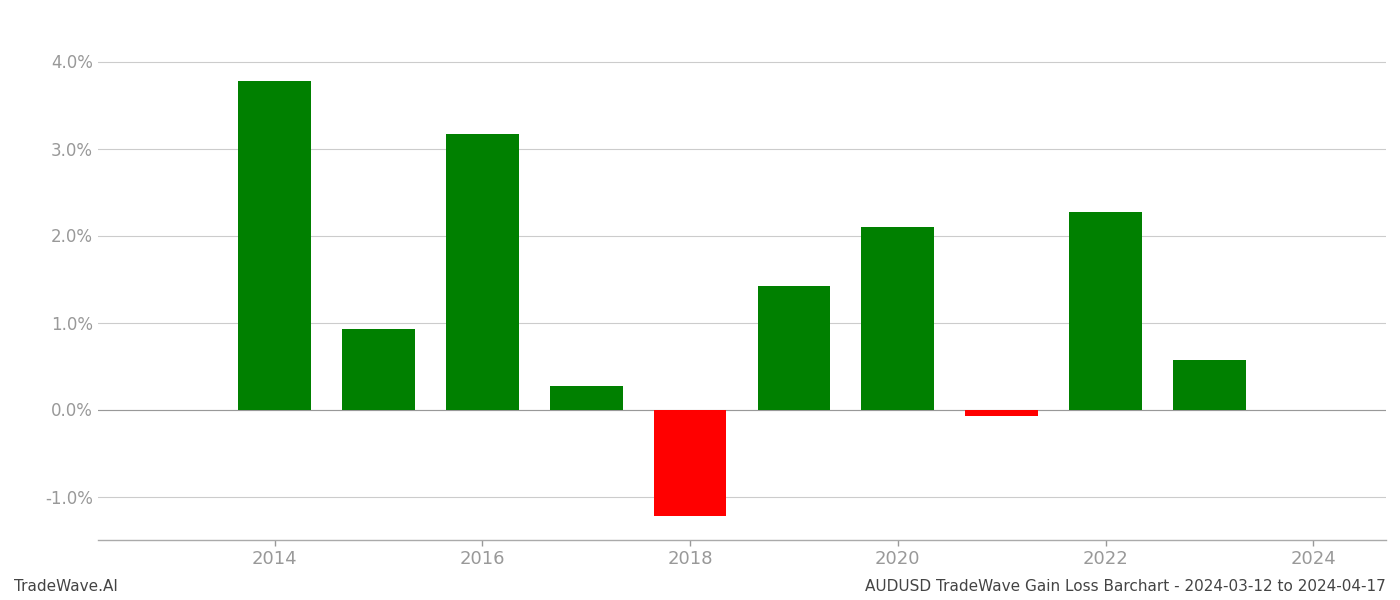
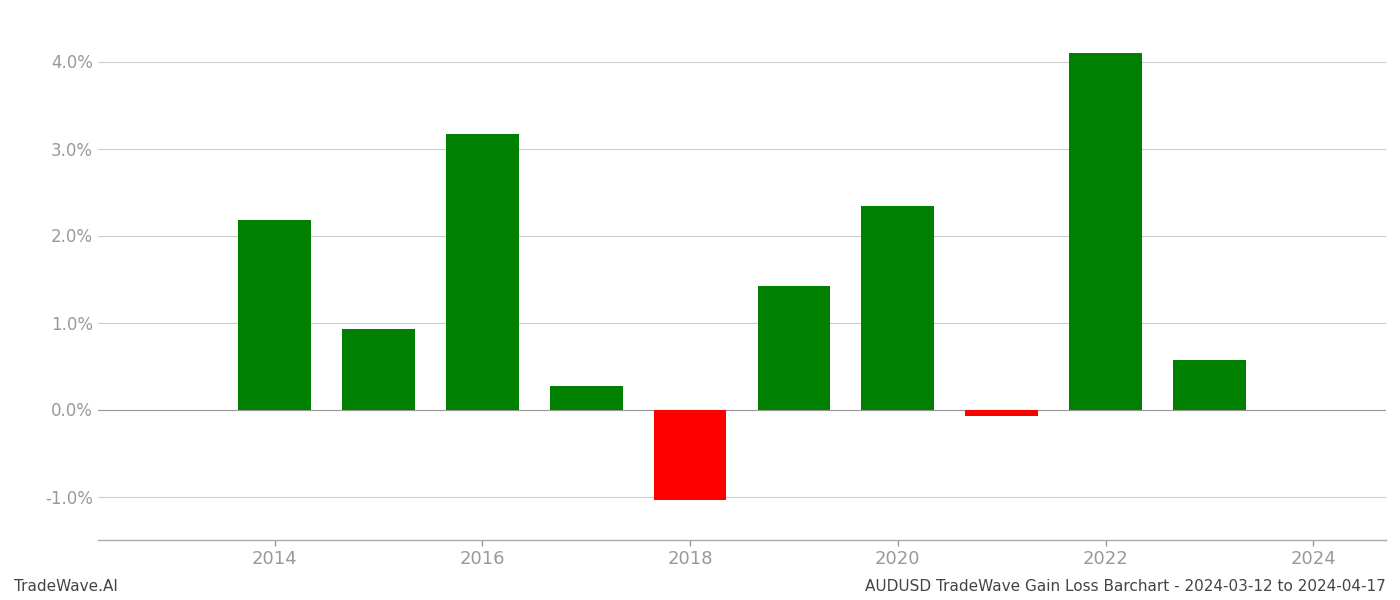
2014: 3.78% -> 2.18%
2018: -1.22% -> -1.04%
2020: 2.10% -> 2.34%
2022: 2.27% -> 4.10%
